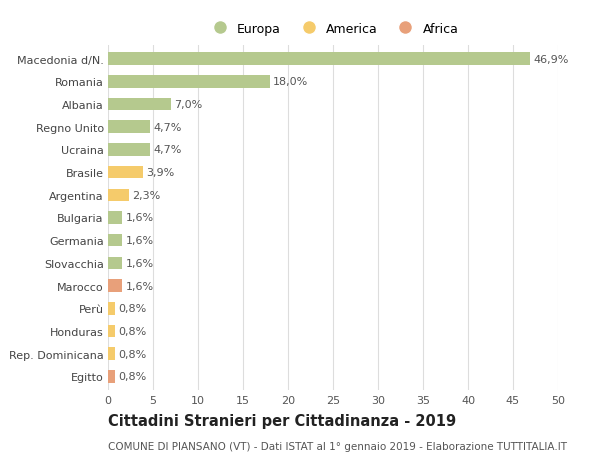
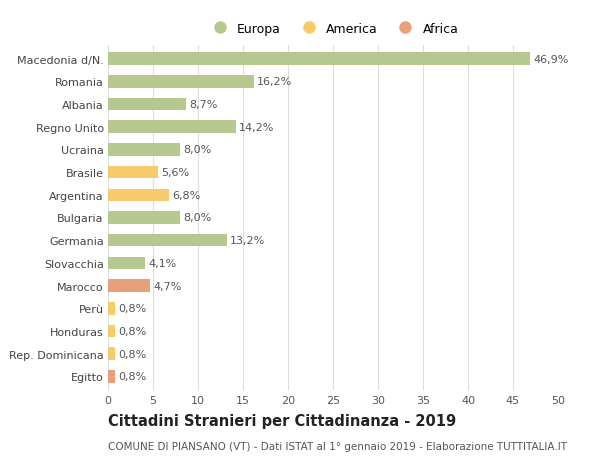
Romania: 18,0% -> 16,2%
Albania: 7,0% -> 8,7%
Regno Unito: 4,7% -> 14,2%
Ucraina: 4,7% -> 8,0%
Brasile: 3,9% -> 5,6%
Argentina: 2,3% -> 6,8%
Bulgaria: 1,6% -> 8,0%
Germania: 1,6% -> 13,2%
Slovacchia: 1,6% -> 4,1%
Marocco: 1,6% -> 4,7%
